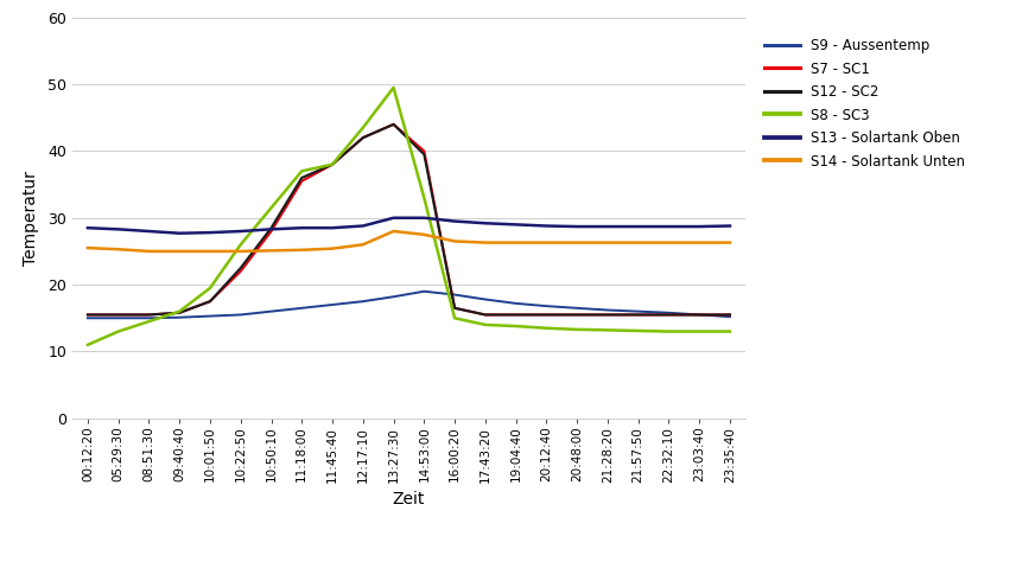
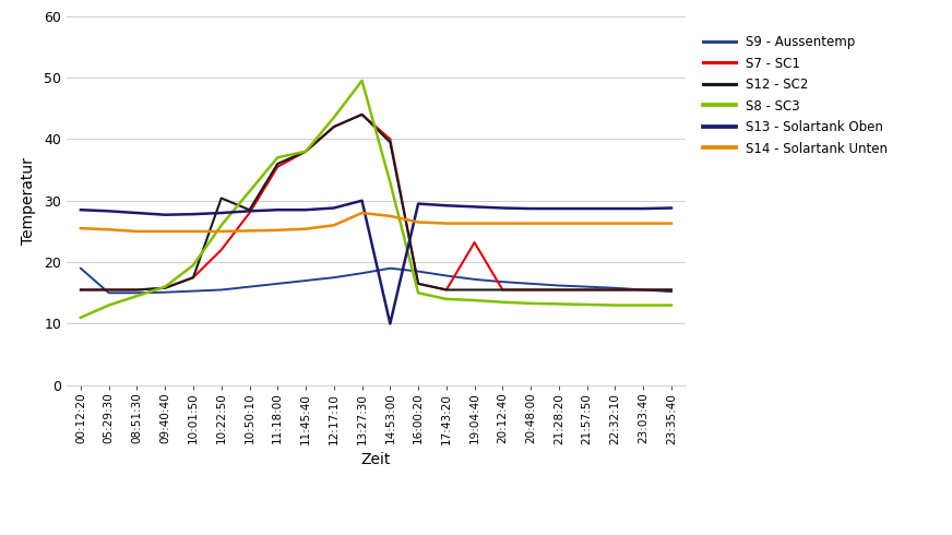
S9 - Aussentemp/00:12:20: 15.0 -> 19.0
S12 - SC2/10:22:50: 22.5 -> 30.4
S13 - Solartank Oben/14:53:00: 30.0 -> 10.0
S7 - SC1/19:04:40: 15.5 -> 23.2
